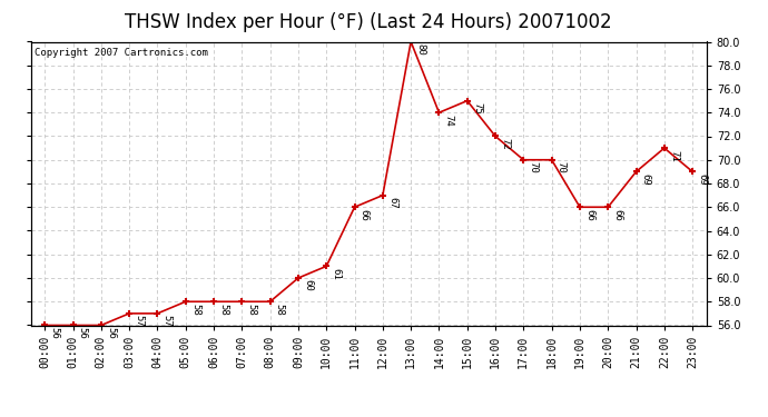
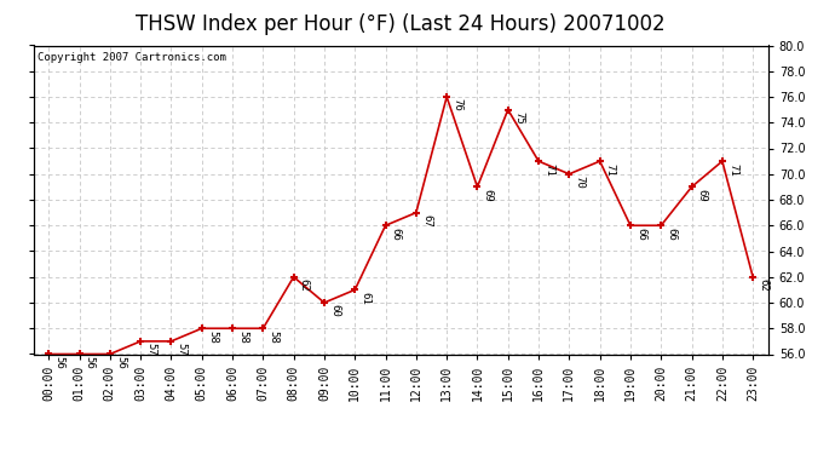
08:00: 58 -> 62
13:00: 80 -> 76
14:00: 74 -> 69
16:00: 72 -> 71
18:00: 70 -> 71
23:00: 69 -> 62
